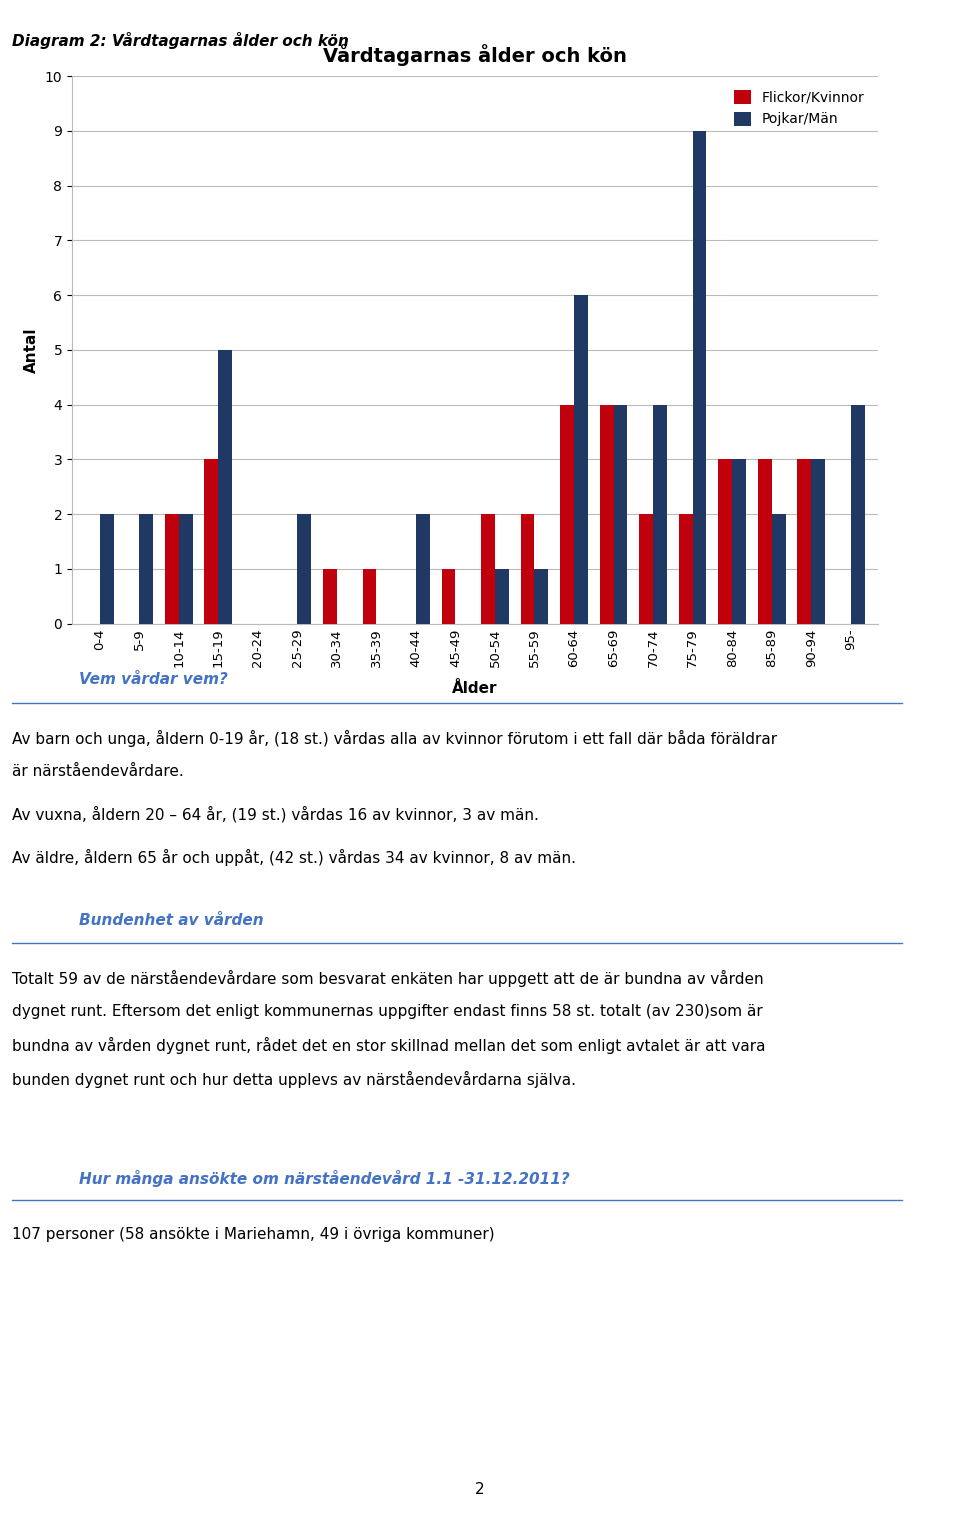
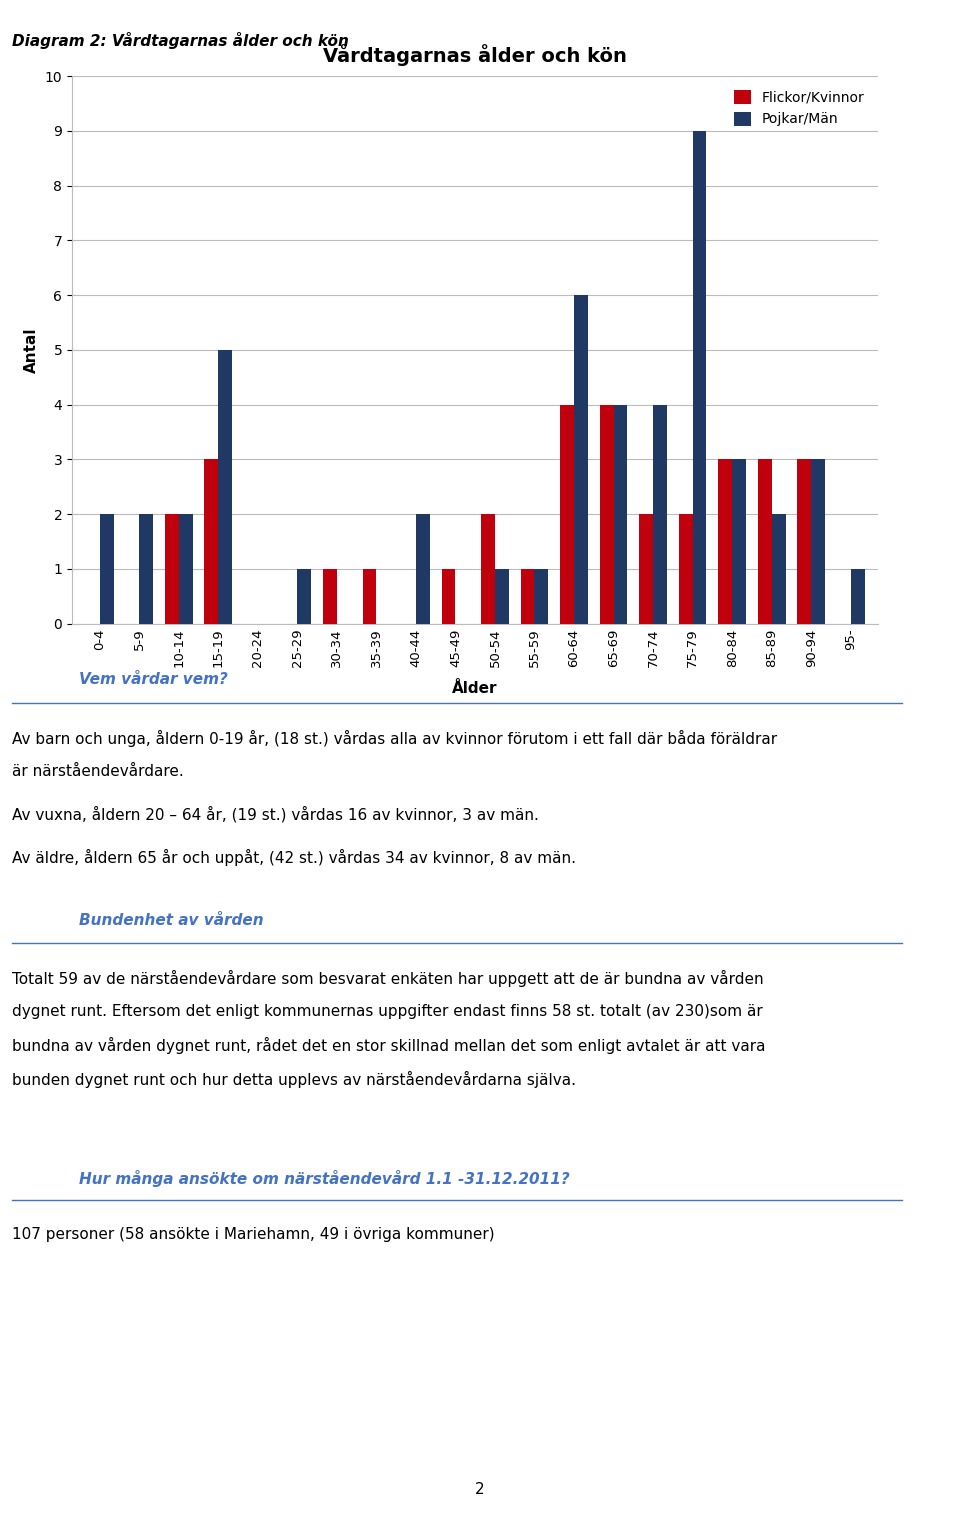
Pojkar/Män/25-29: 2 -> 1
Flickor/Kvinnor/55-59: 2 -> 1
Pojkar/Män/95-: 4 -> 1
